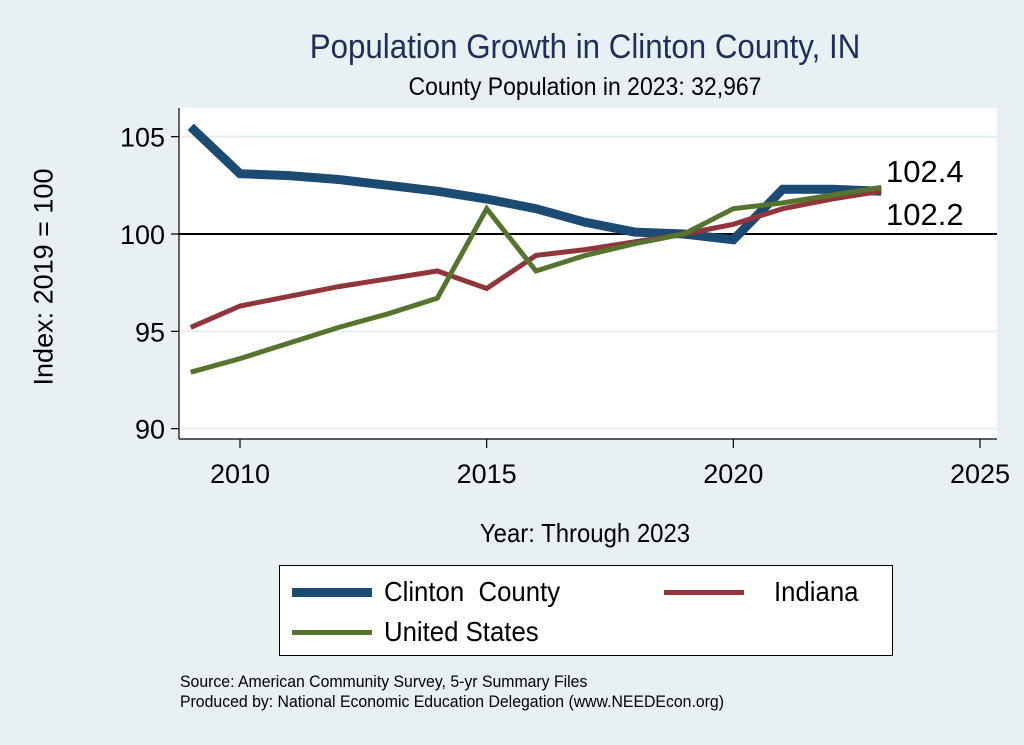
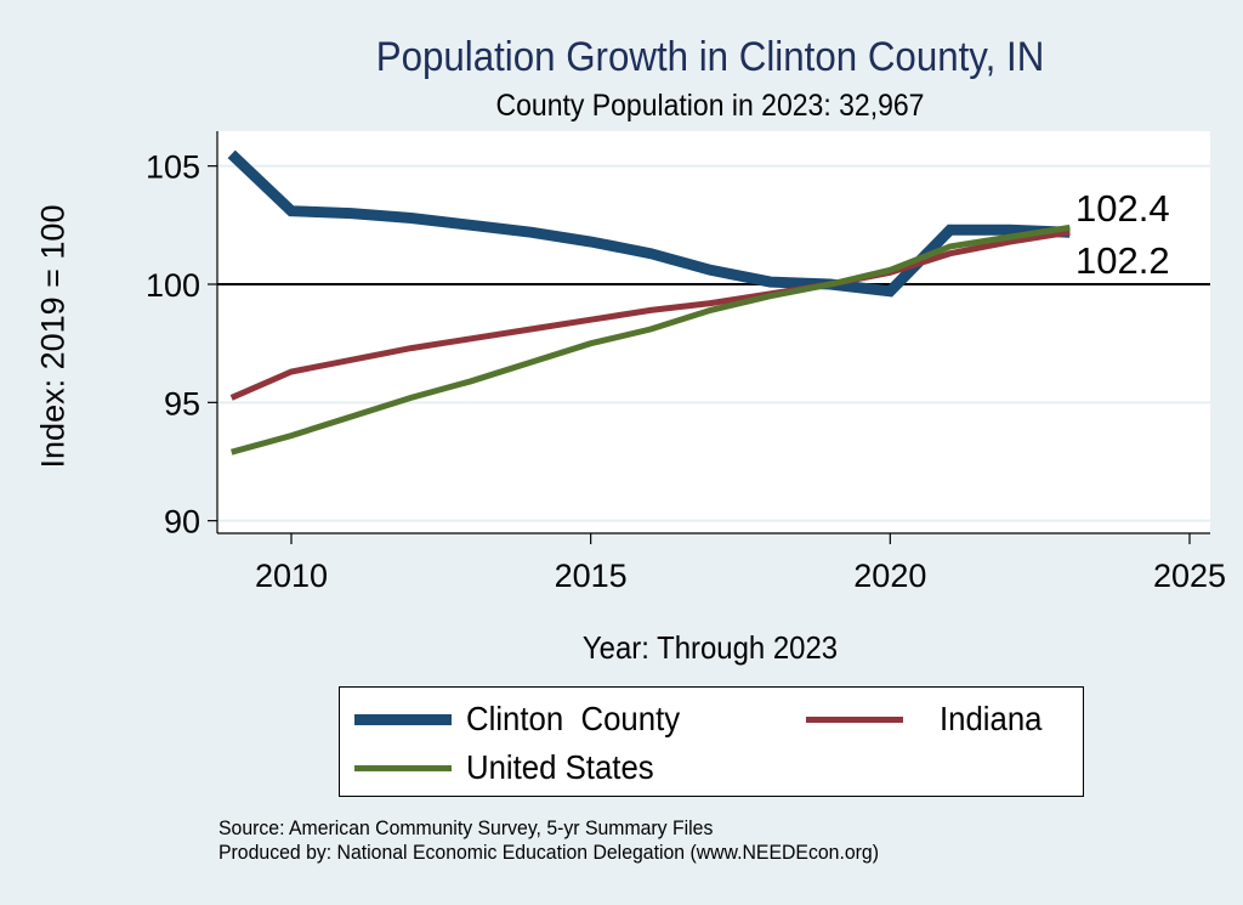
Indiana/2015: 97.2 -> 98.5
United States/2015: 101.3 -> 97.5
United States/2020: 101.3 -> 100.6
